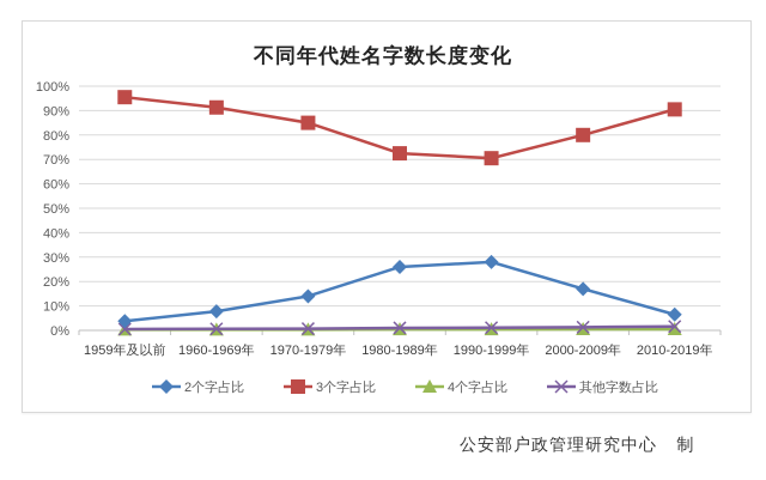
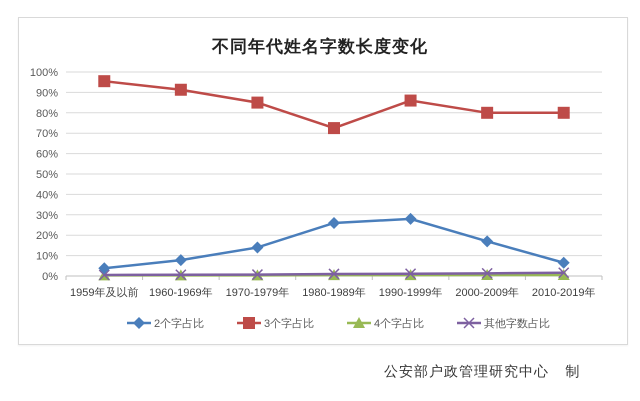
3个字占比/1990-1999年: 70% -> 86%
3个字占比/2010-2019年: 90% -> 80%
